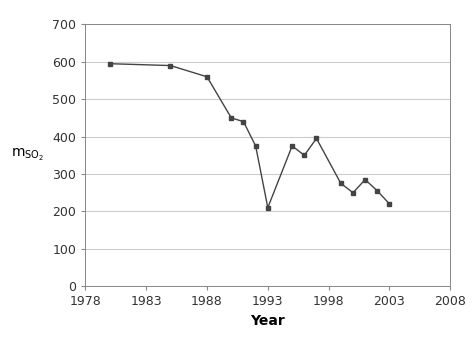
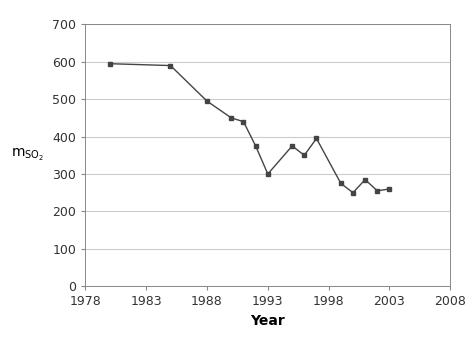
1988: 560 -> 495
1993: 210 -> 300
2003: 220 -> 260
